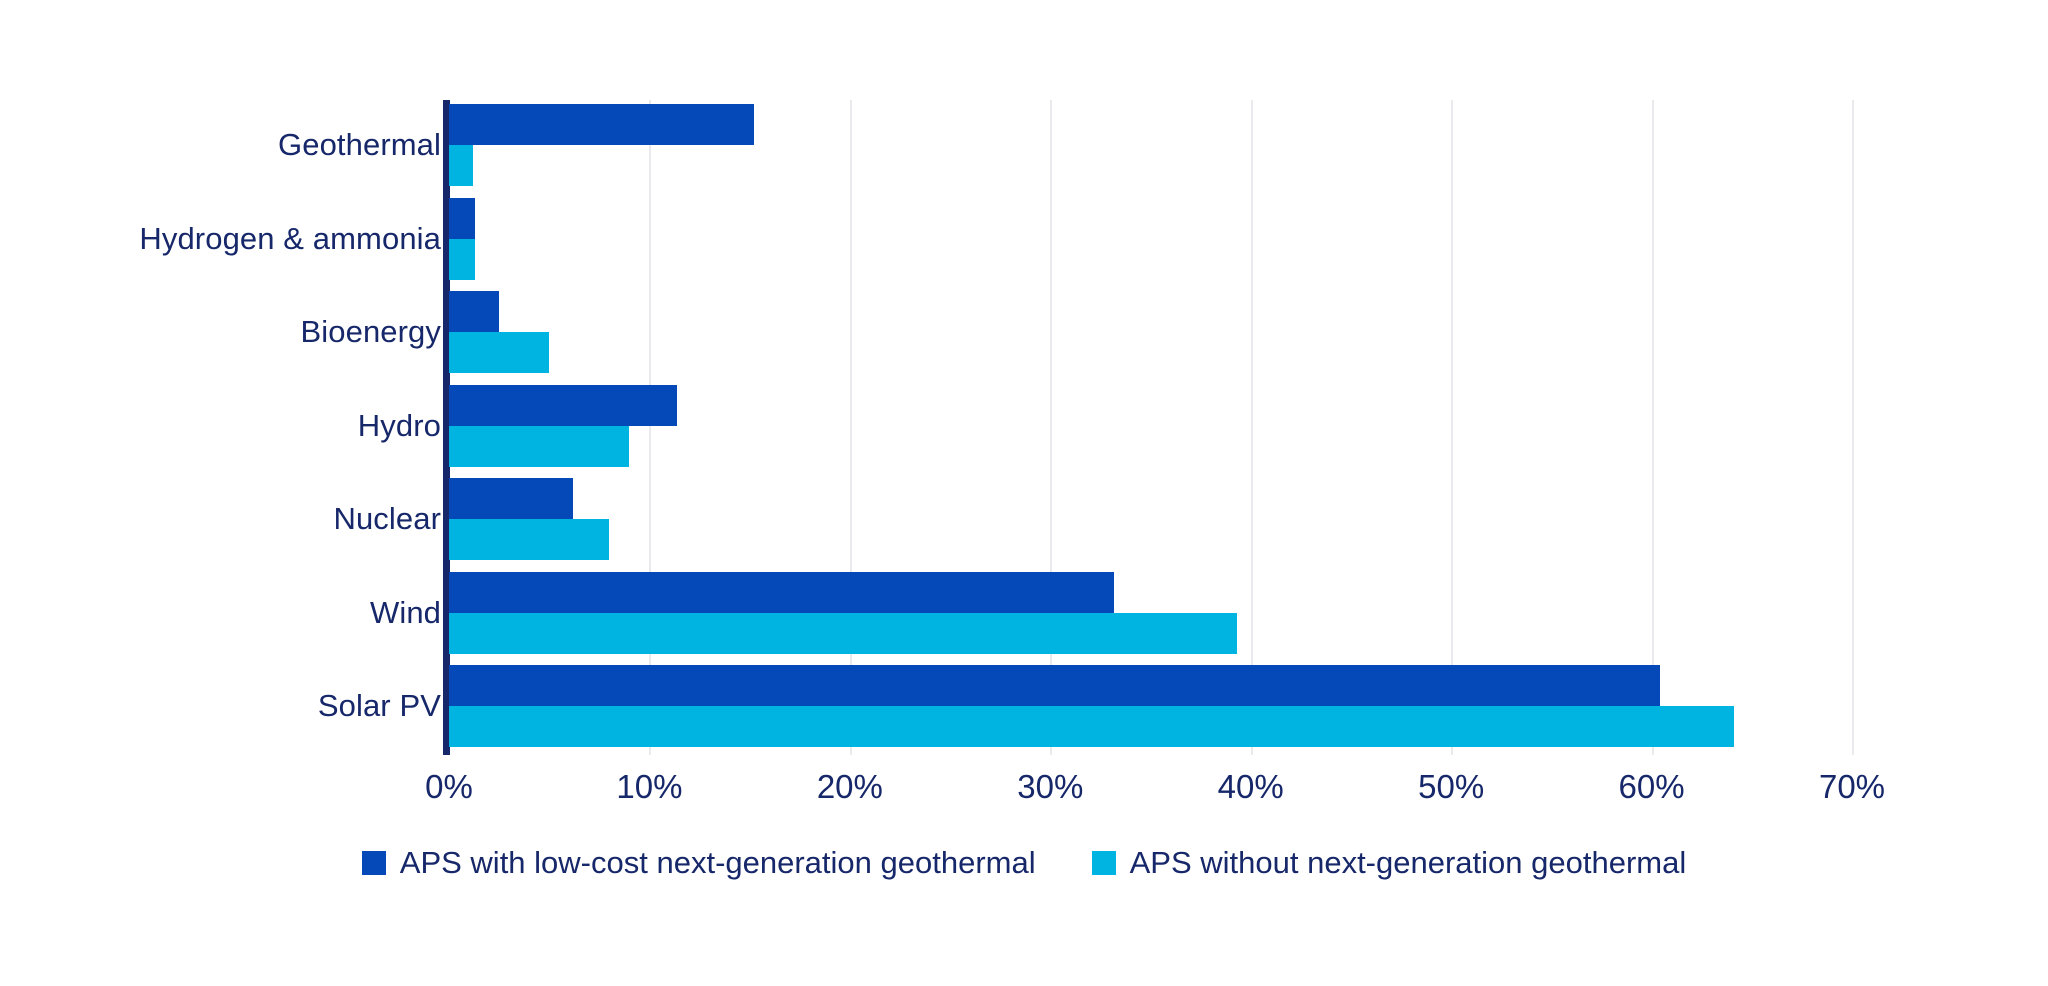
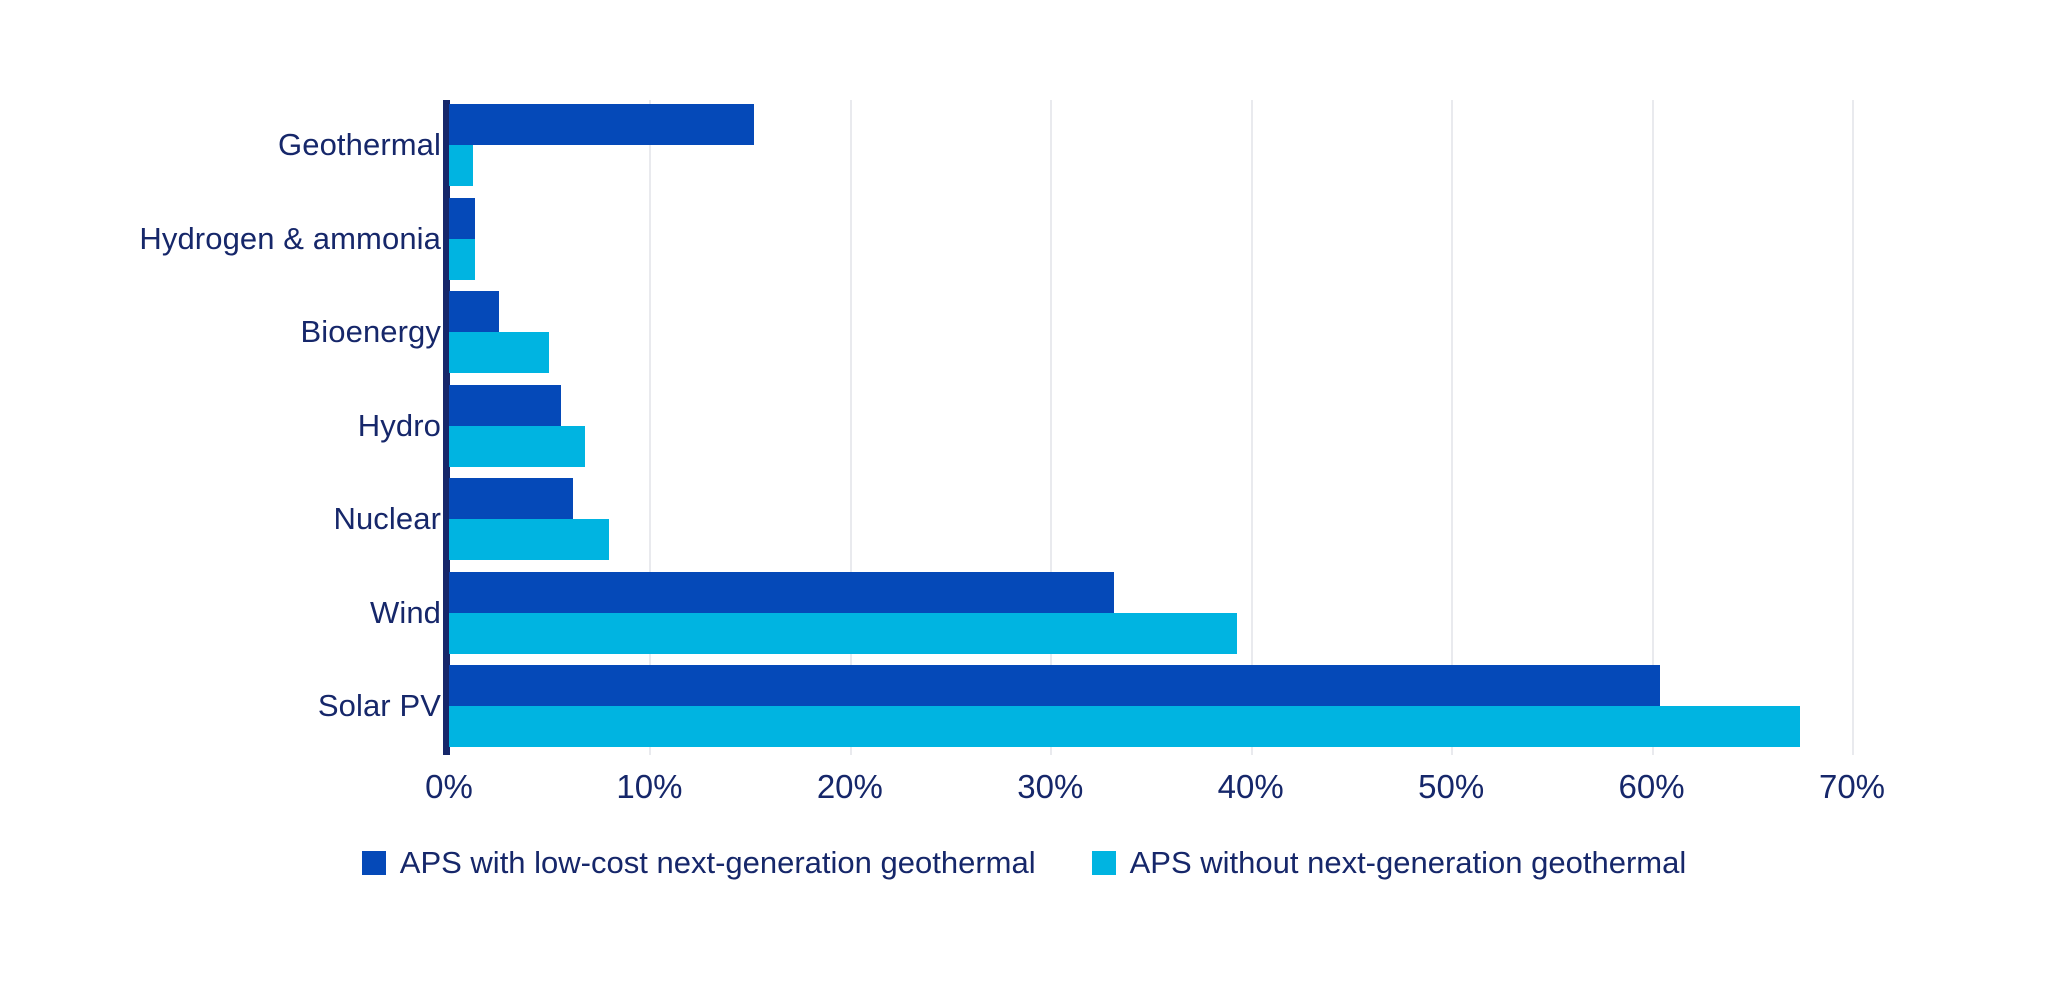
APS with low-cost next-generation geothermal/Hydro: 11.4% -> 5.6%
APS without next-generation geothermal/Hydro: 9.0% -> 6.8%
APS without next-generation geothermal/Solar PV: 64.1% -> 67.4%
